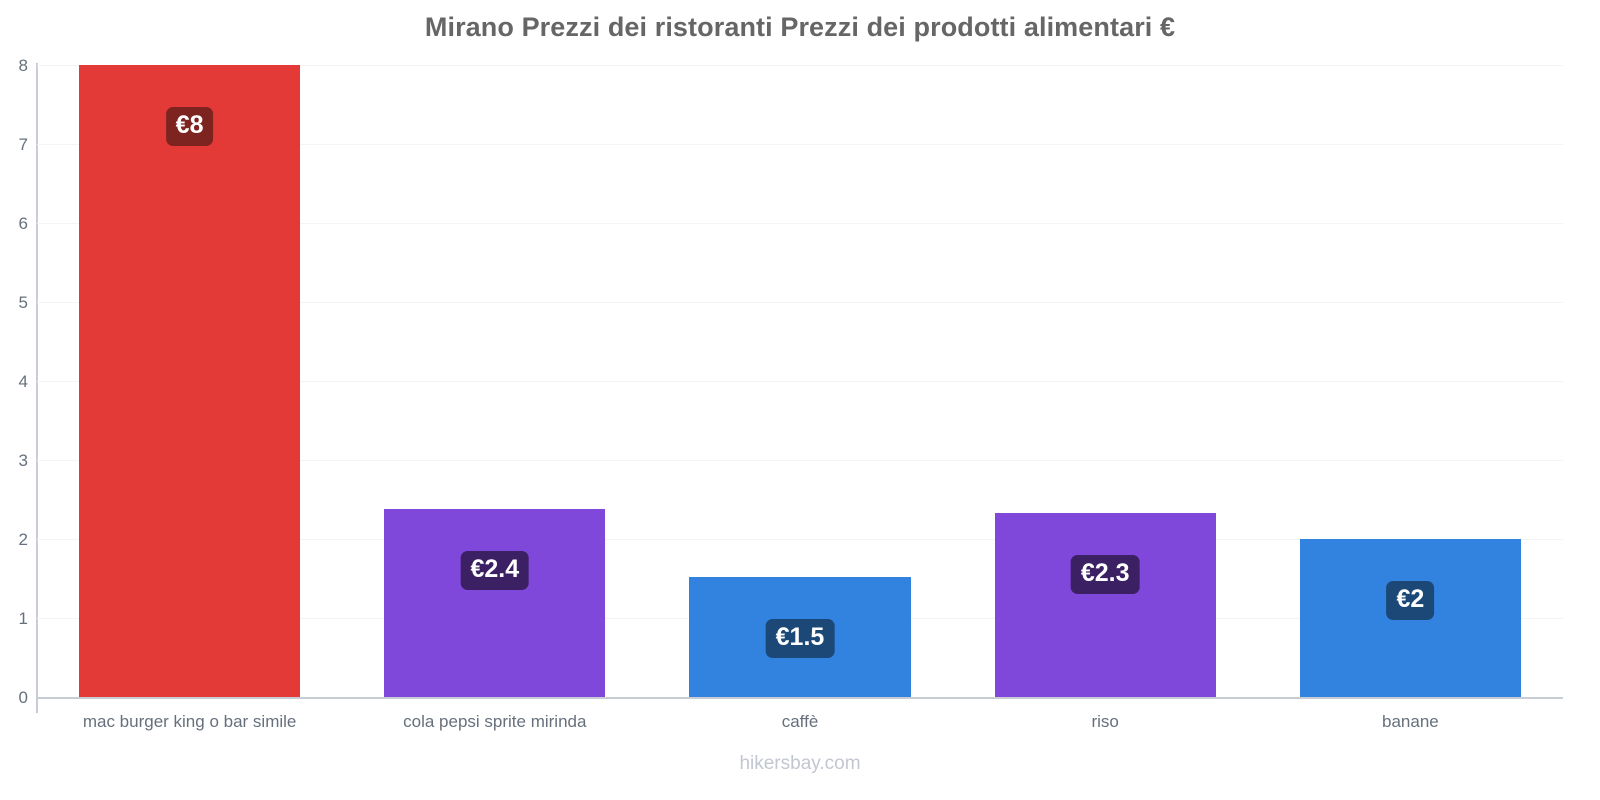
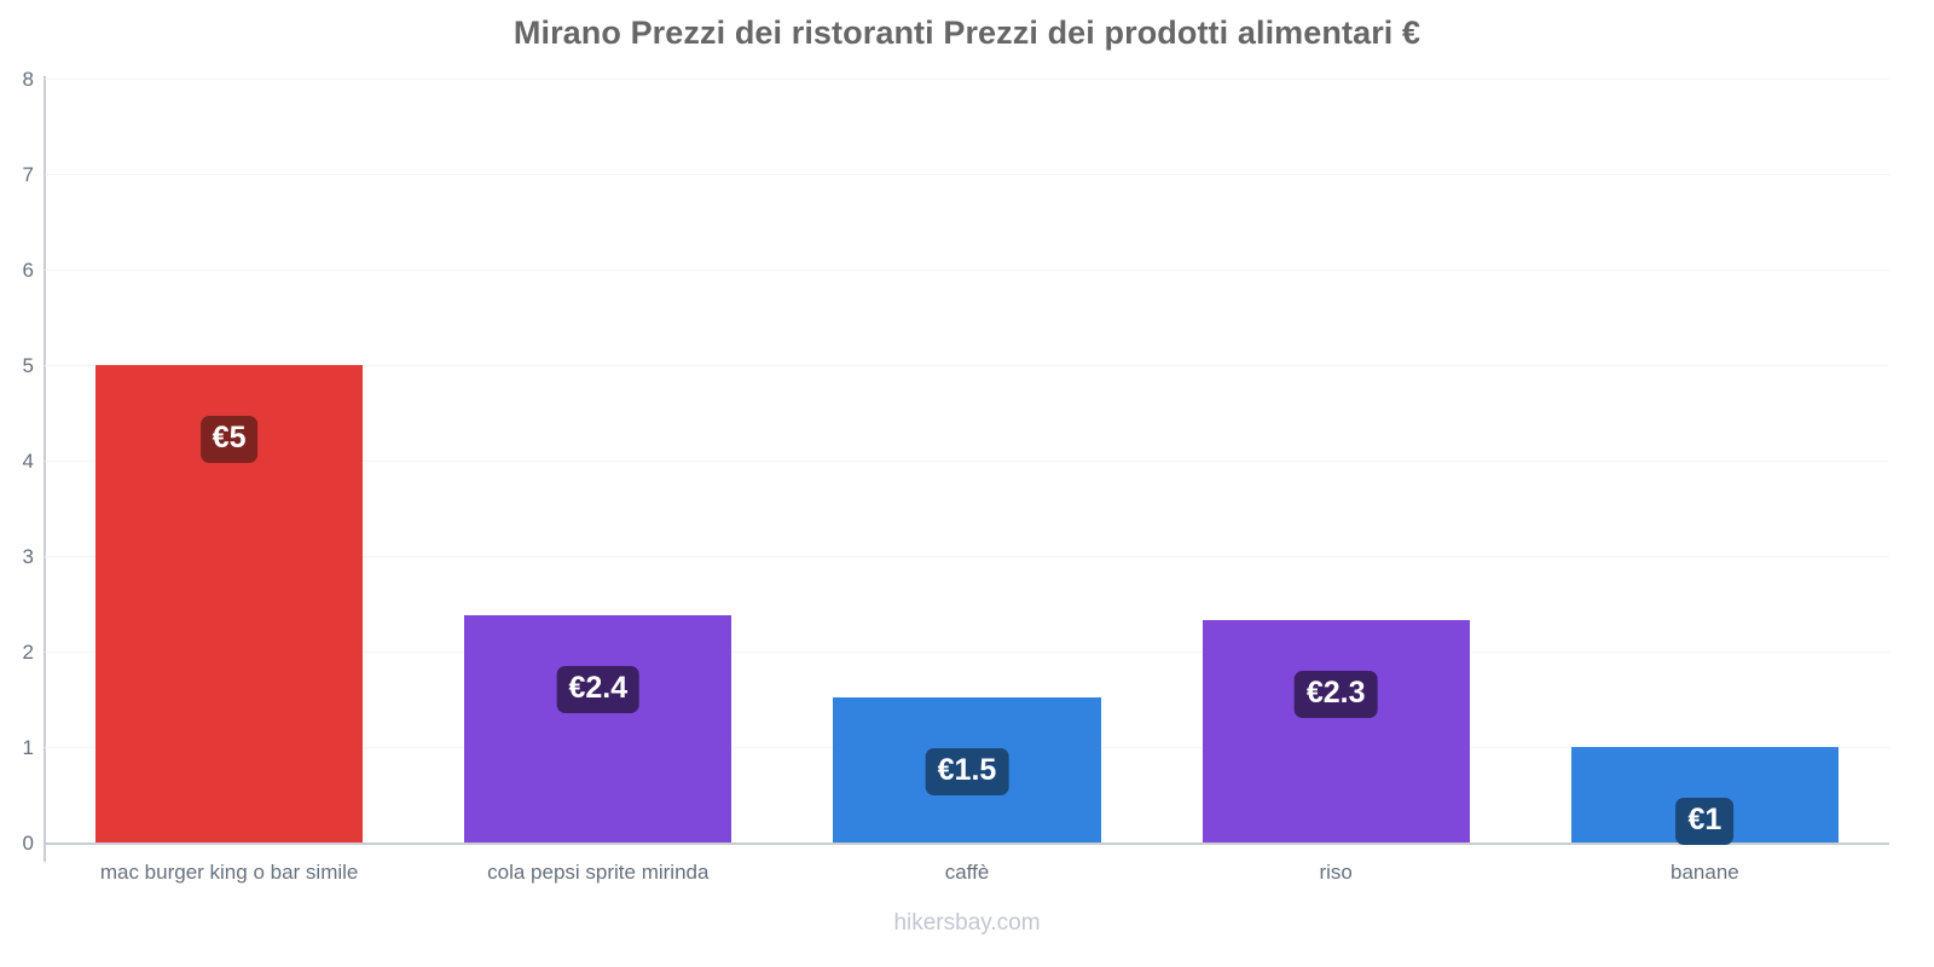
mac burger king o bar simile: €8 -> €5
banane: €2 -> €1
